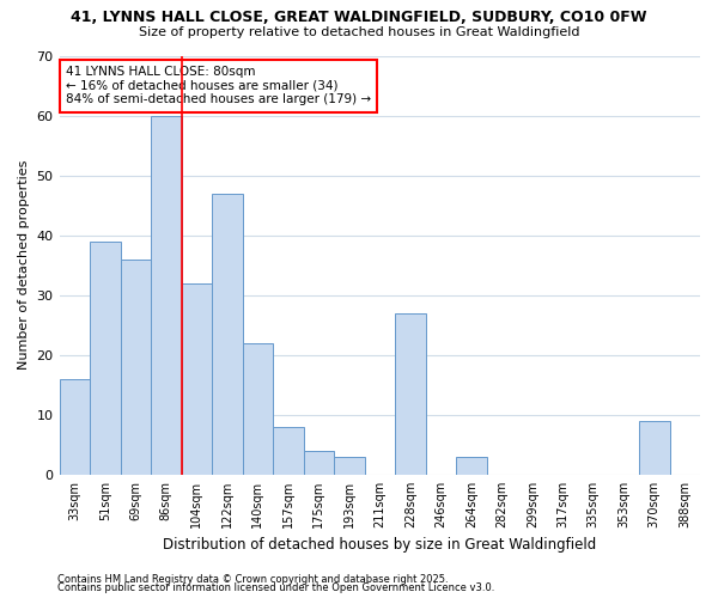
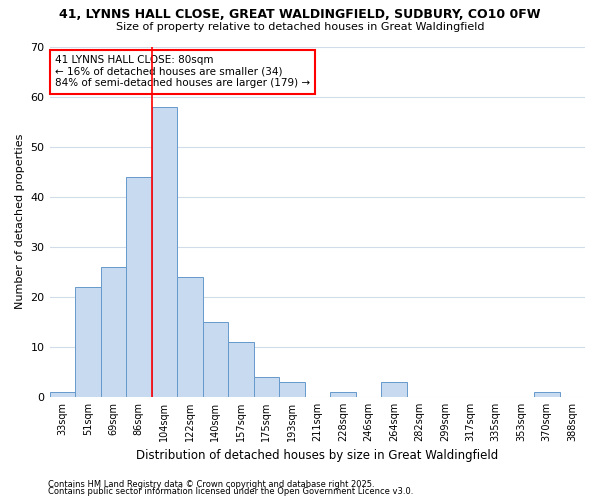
33sqm: 16 -> 1
51sqm: 39 -> 22
69sqm: 36 -> 26
86sqm: 60 -> 44
104sqm: 32 -> 58
122sqm: 47 -> 24
140sqm: 22 -> 15
157sqm: 8 -> 11
228sqm: 27 -> 1
370sqm: 9 -> 1
